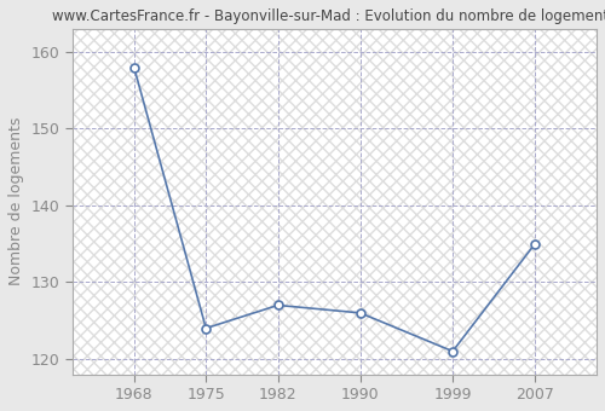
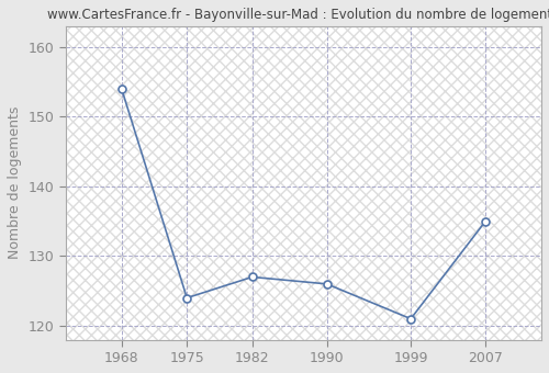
1968: 158 -> 154
